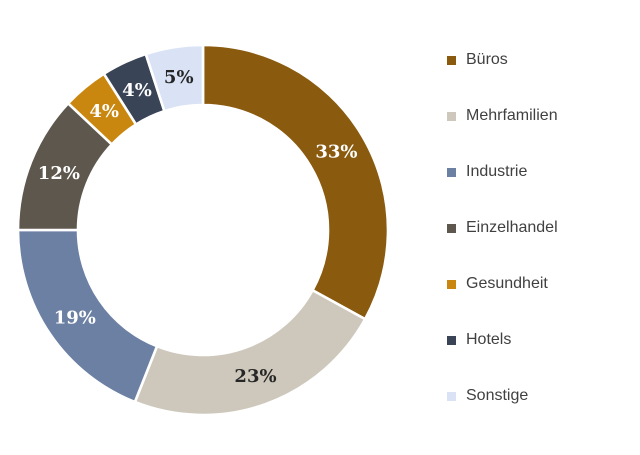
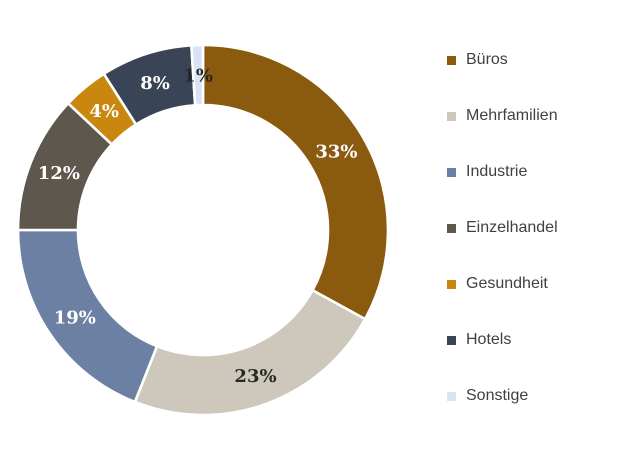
Hotels: 4% -> 8%
Sonstige: 5% -> 1%
